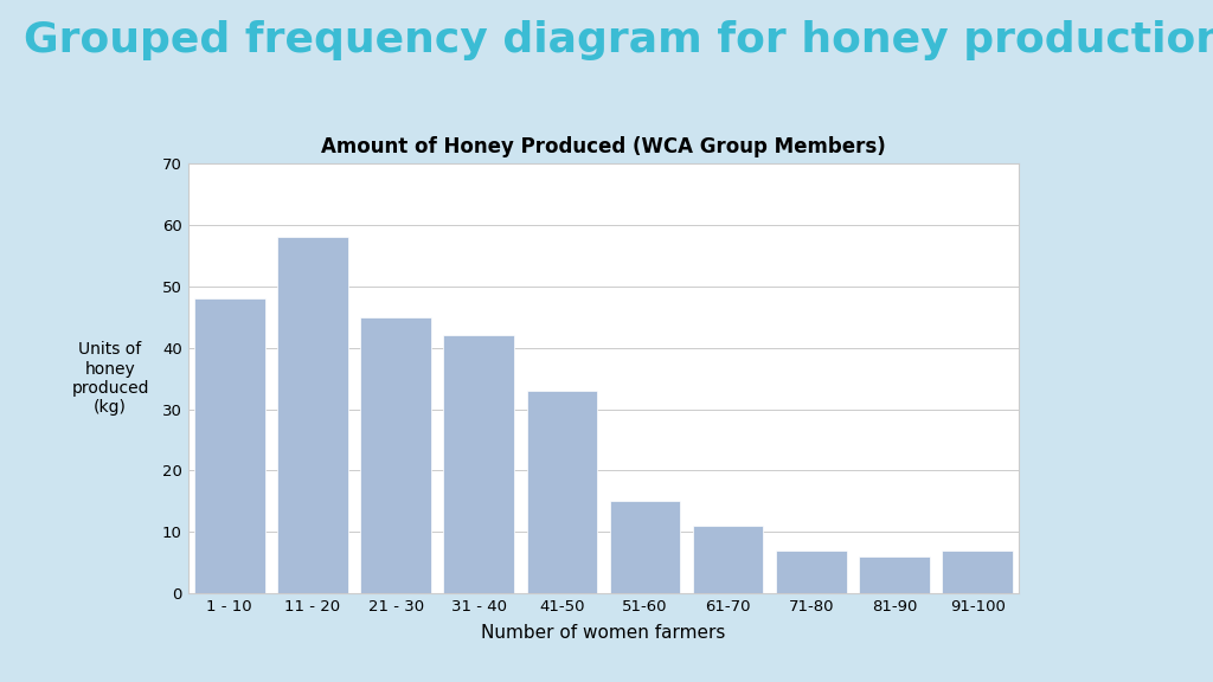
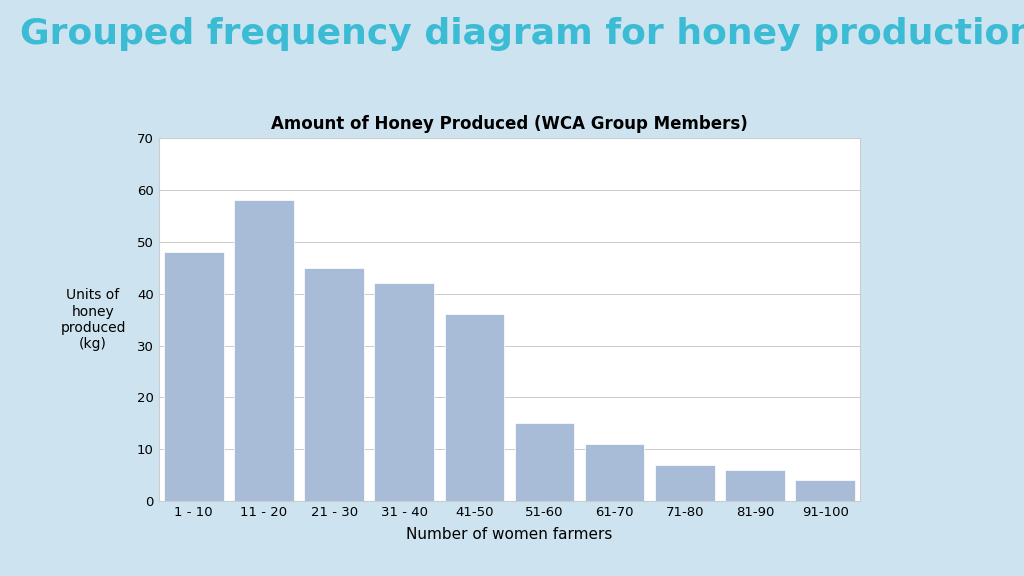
41-50: 33 -> 36
91-100: 7 -> 4
